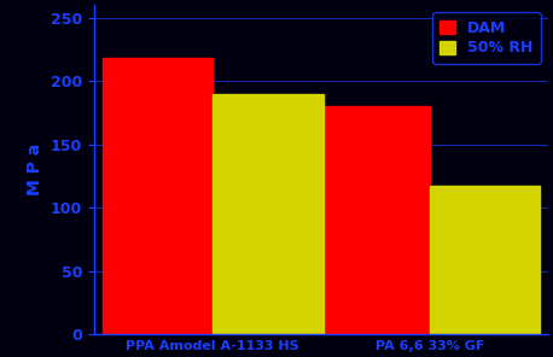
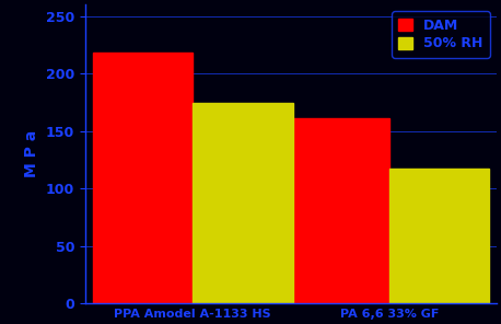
50% RH/PPA Amodel A-1133 HS: 190 -> 174
DAM/PA 6,6 33% GF: 180 -> 161
